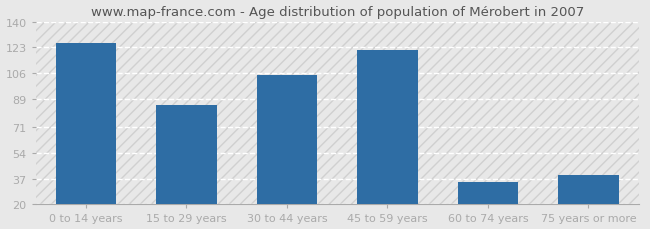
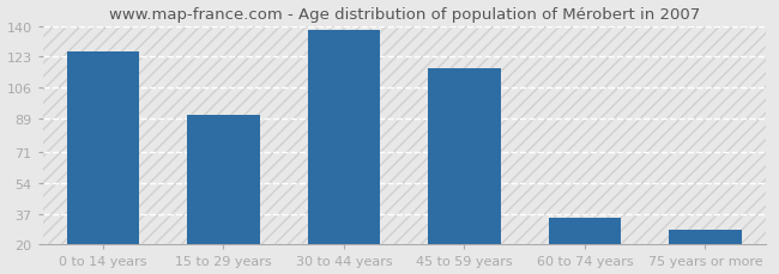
15 to 29 years: 85 -> 91
30 to 44 years: 105 -> 138
45 to 59 years: 121 -> 117
75 years or more: 39 -> 28
